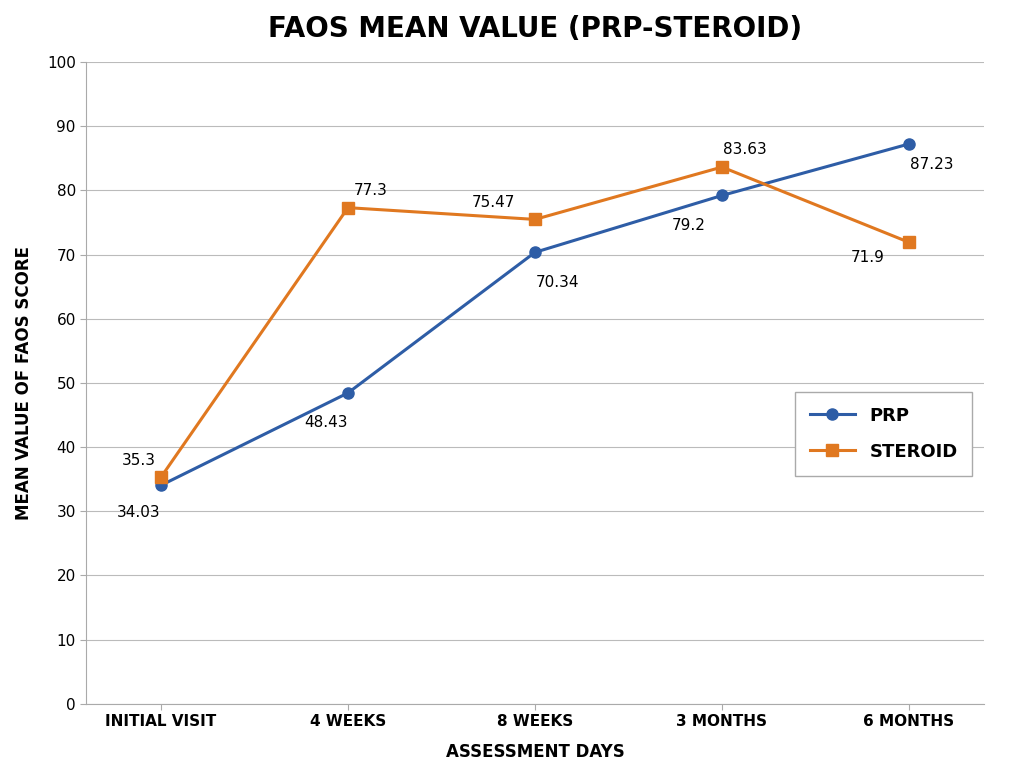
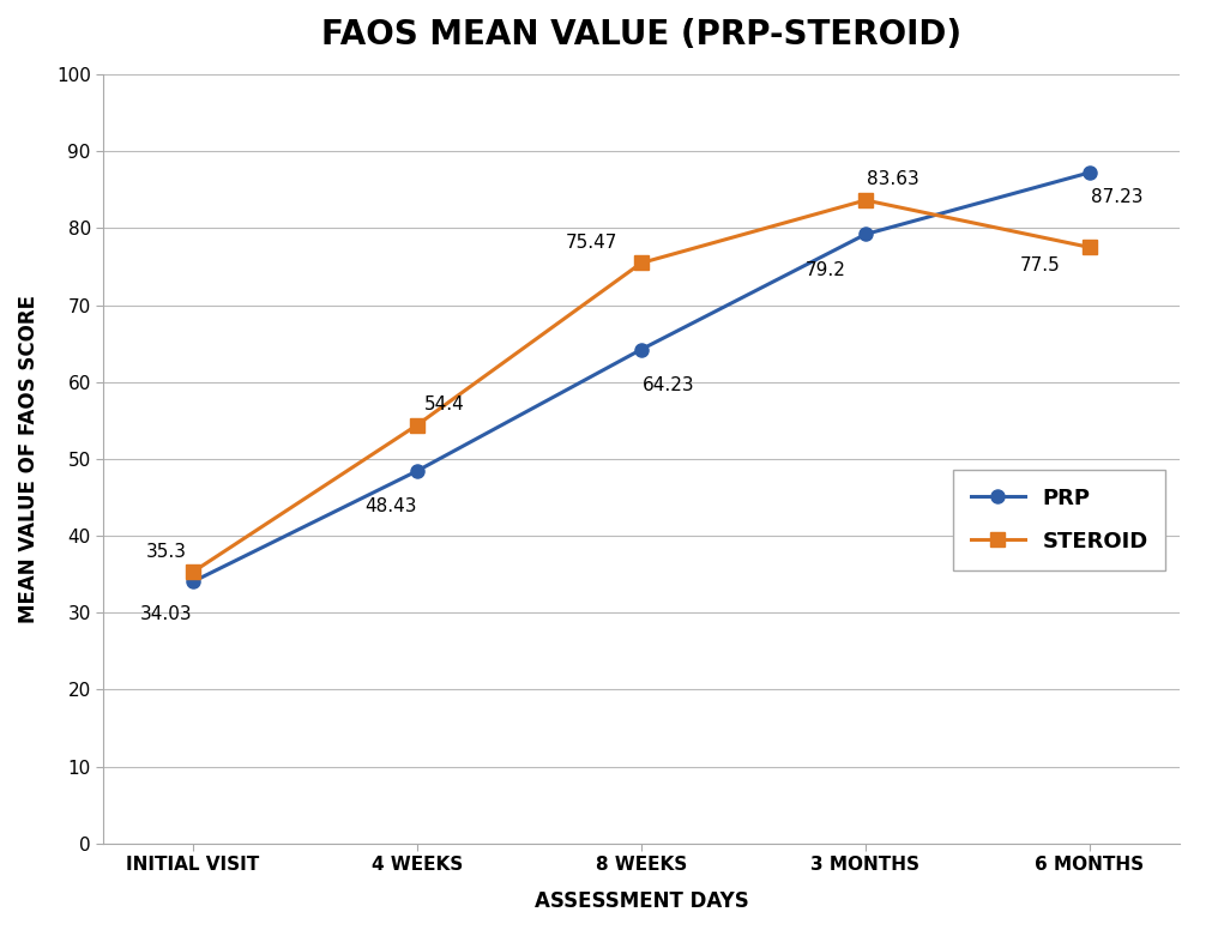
STEROID/4 WEEKS: 77.3 -> 54.4
PRP/8 WEEKS: 70.34 -> 64.23
STEROID/6 MONTHS: 71.9 -> 77.5
